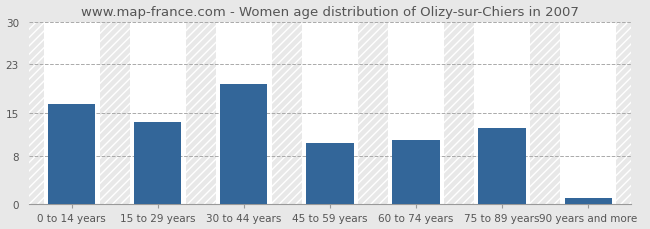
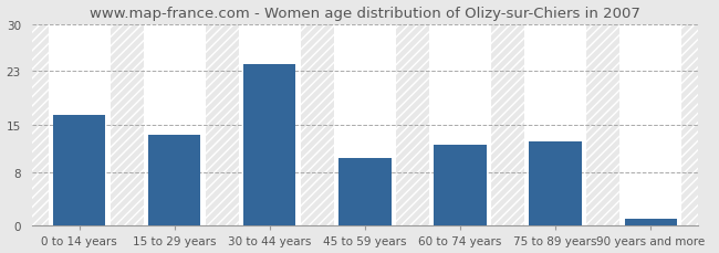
30 to 44 years: 19.8 -> 24.0
60 to 74 years: 10.6 -> 12.0
